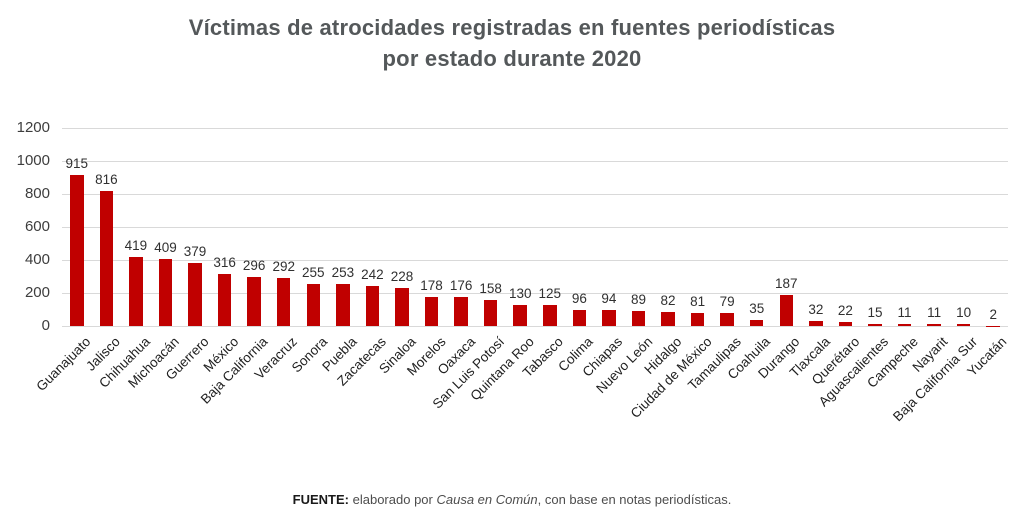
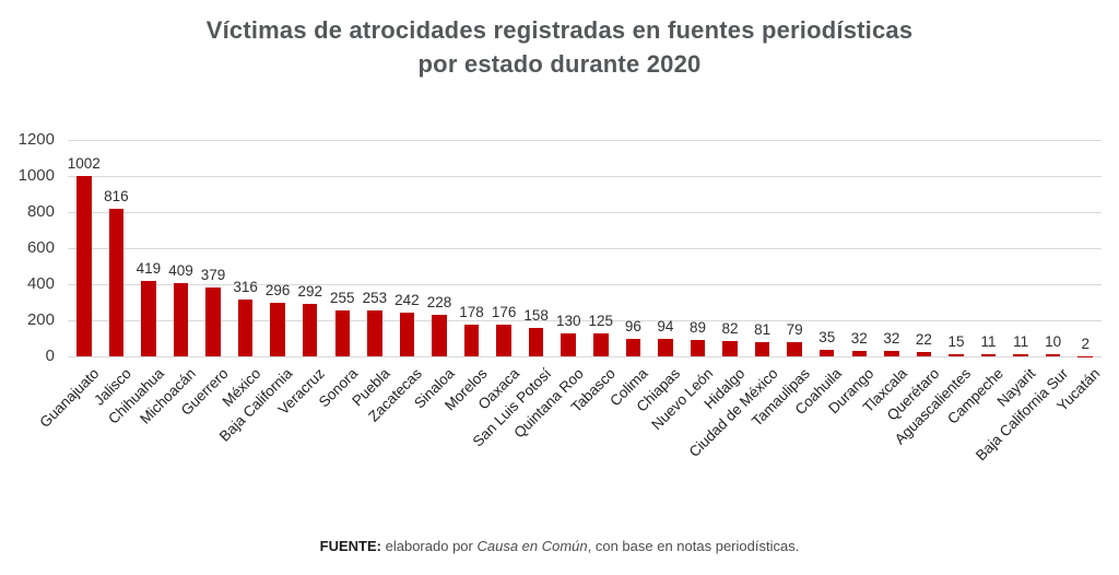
Guanajuato: 915 -> 1002
Durango: 187 -> 32
